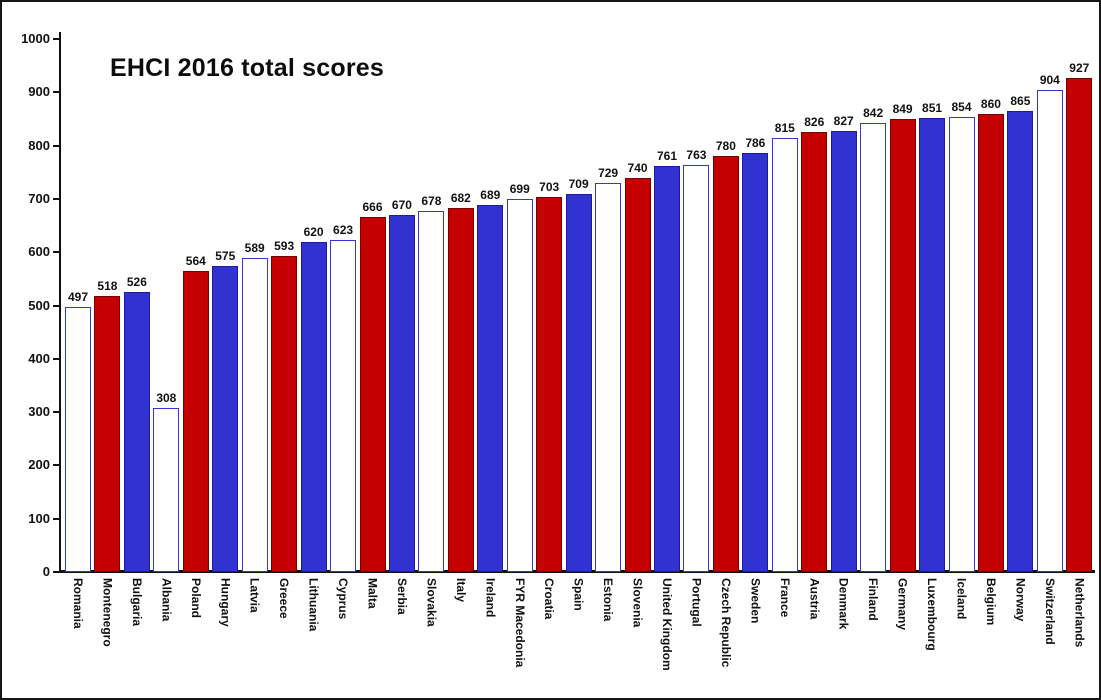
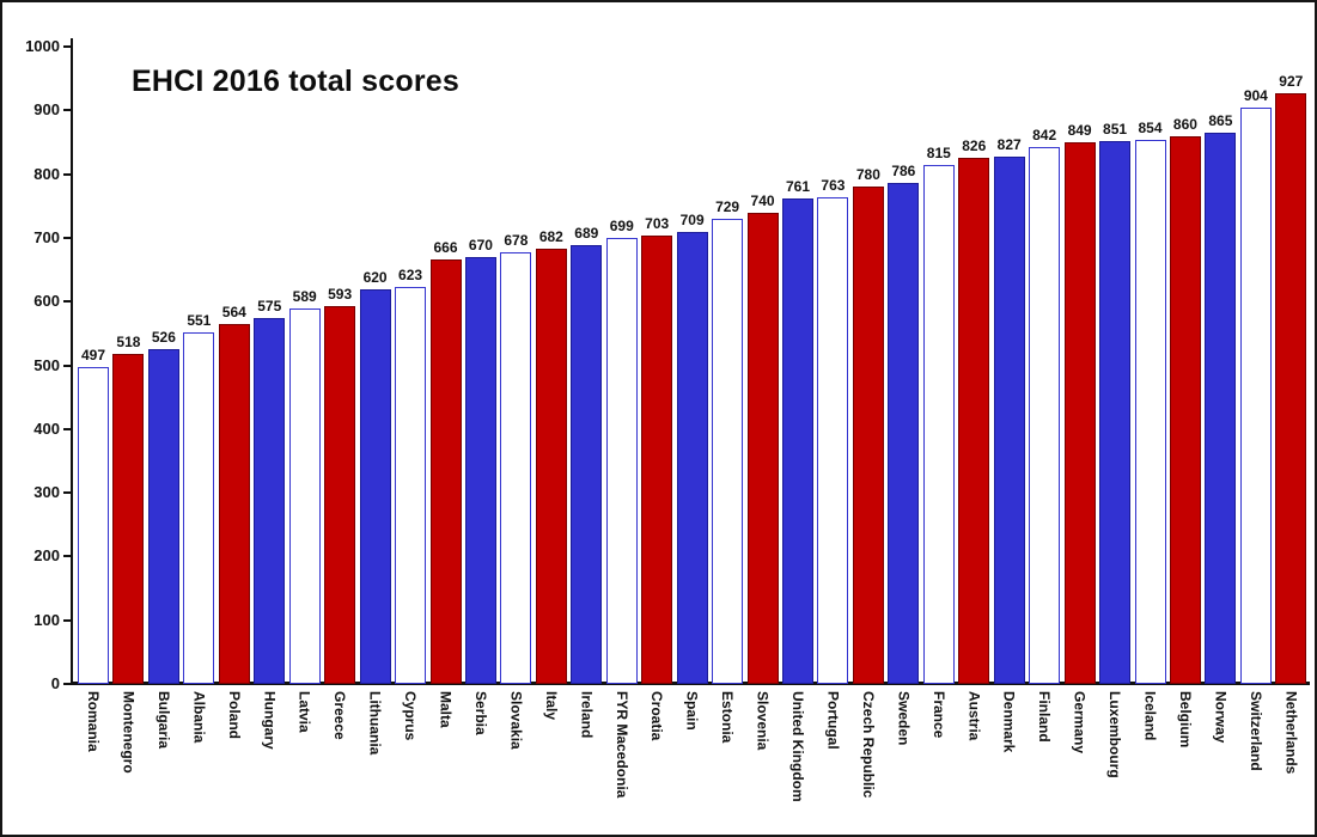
Albania: 308 -> 551
